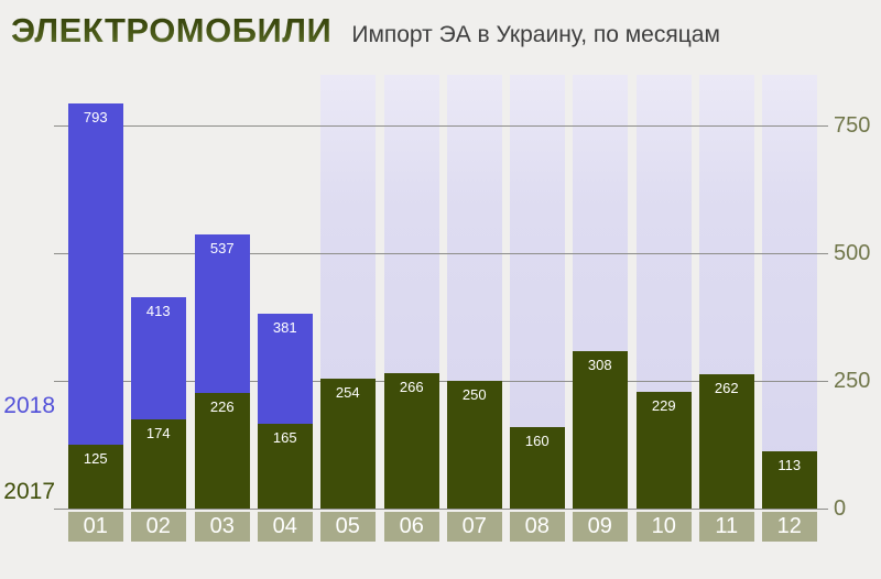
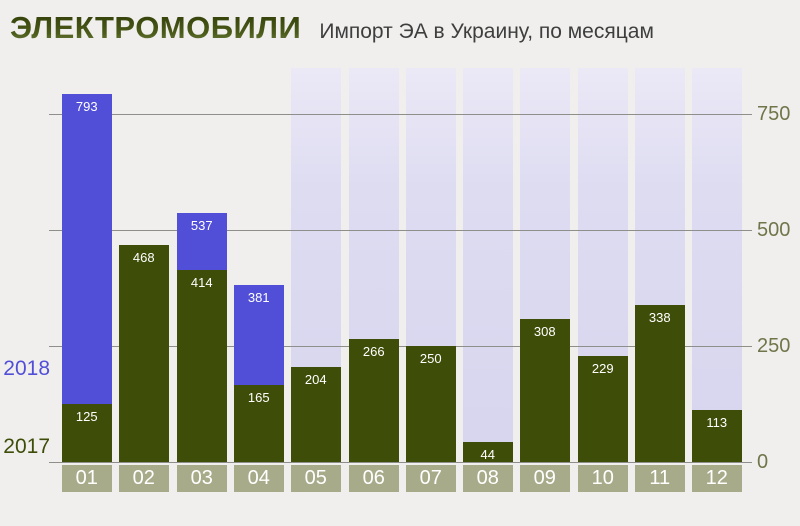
2017/02: 174 -> 468
2017/03: 226 -> 414
2017/05: 254 -> 204
2017/08: 160 -> 44
2017/11: 262 -> 338
